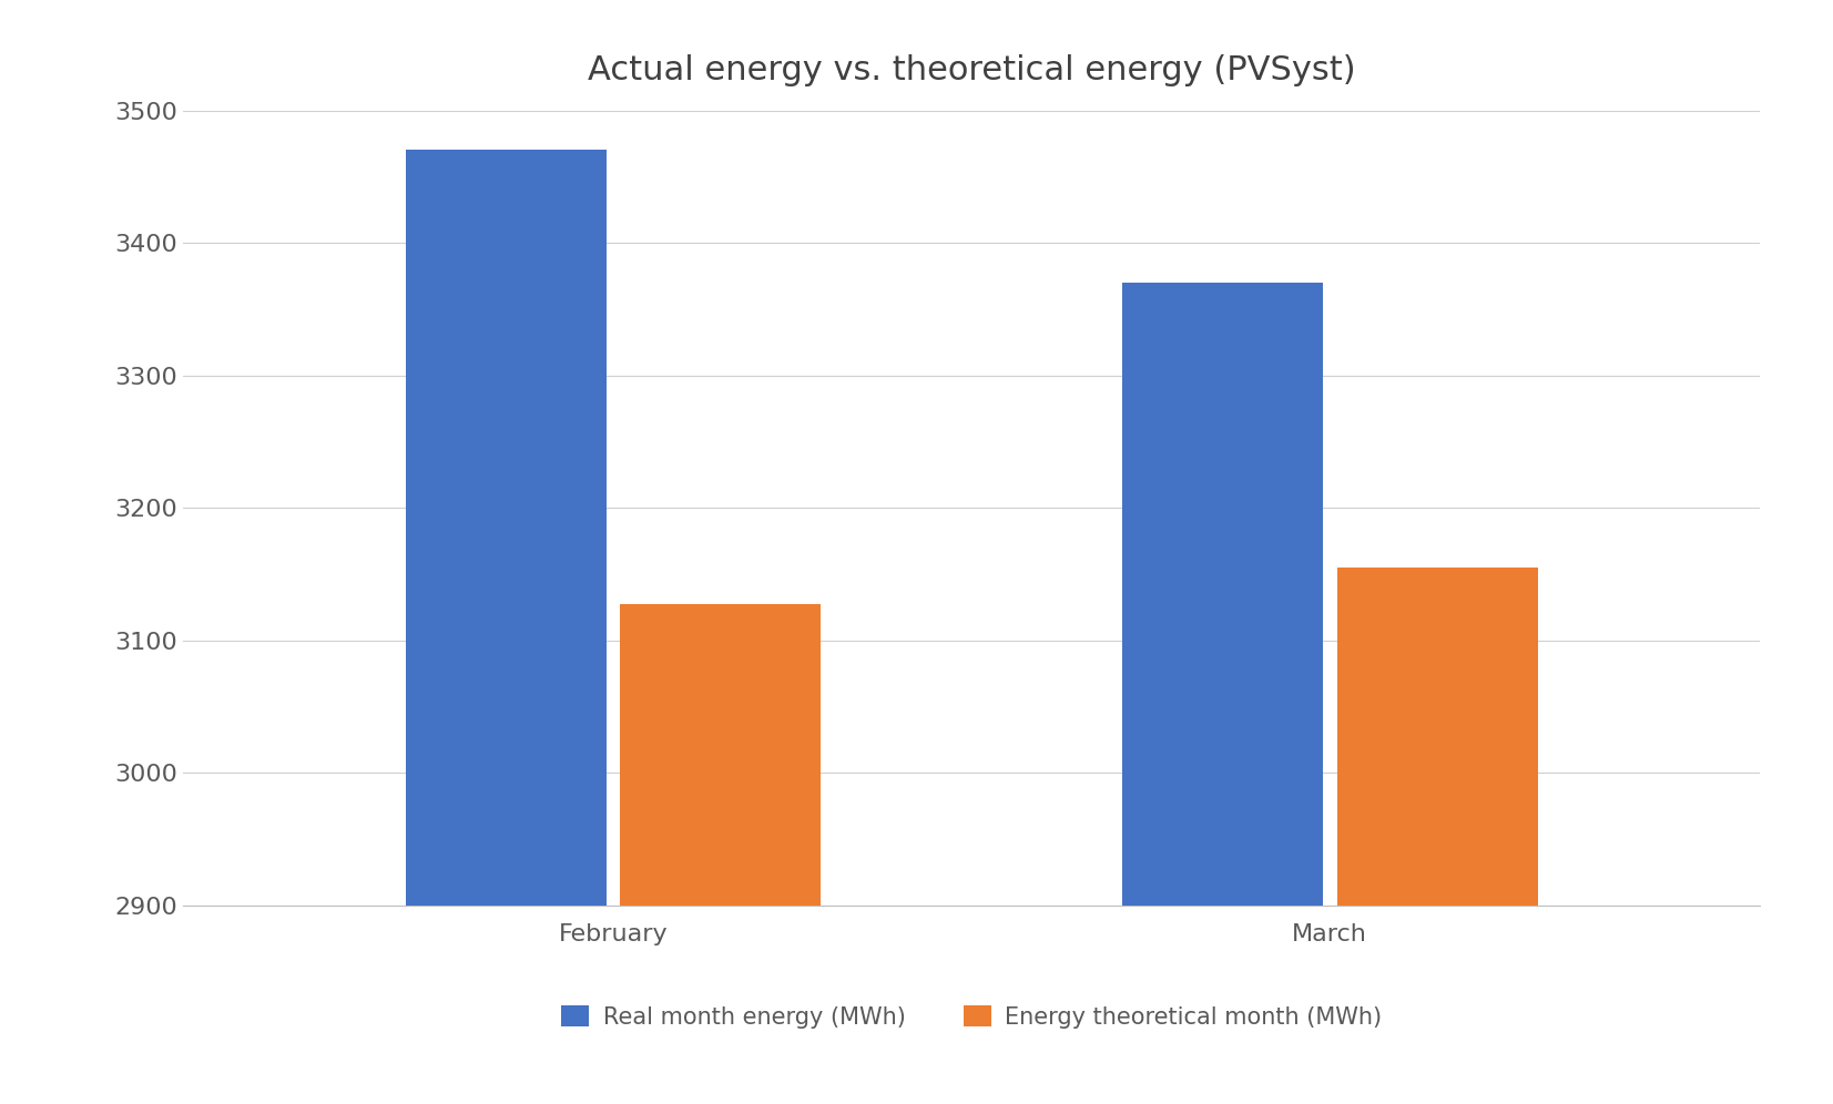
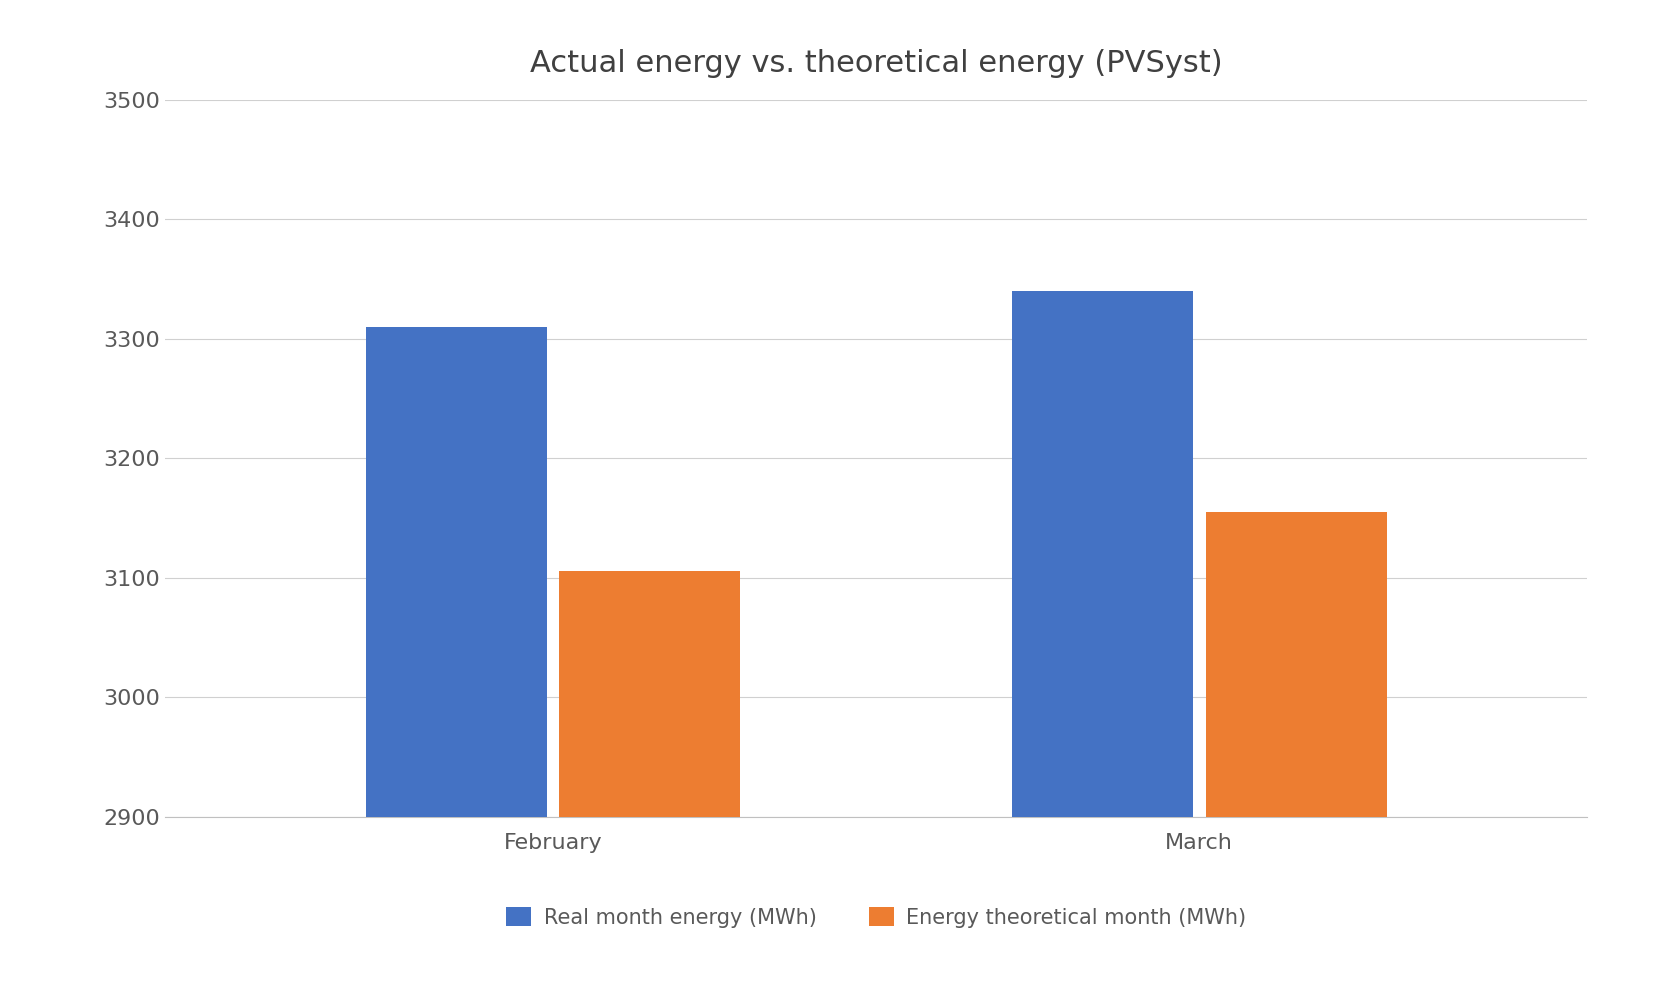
Real month energy (MWh)/February: 3470 -> 3310
Energy theoretical month (MWh)/February: 3127 -> 3106
Real month energy (MWh)/March: 3370 -> 3340
